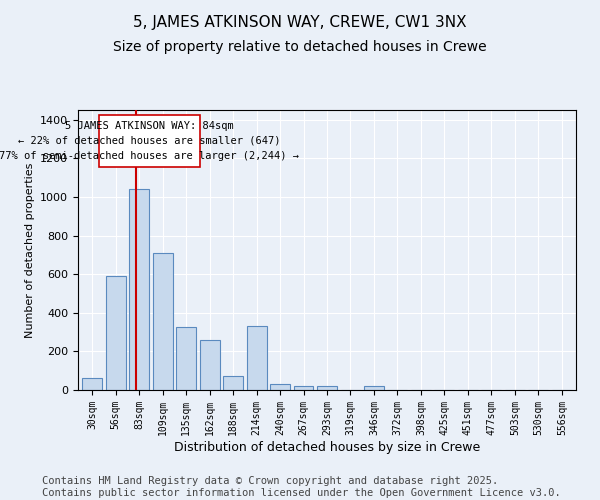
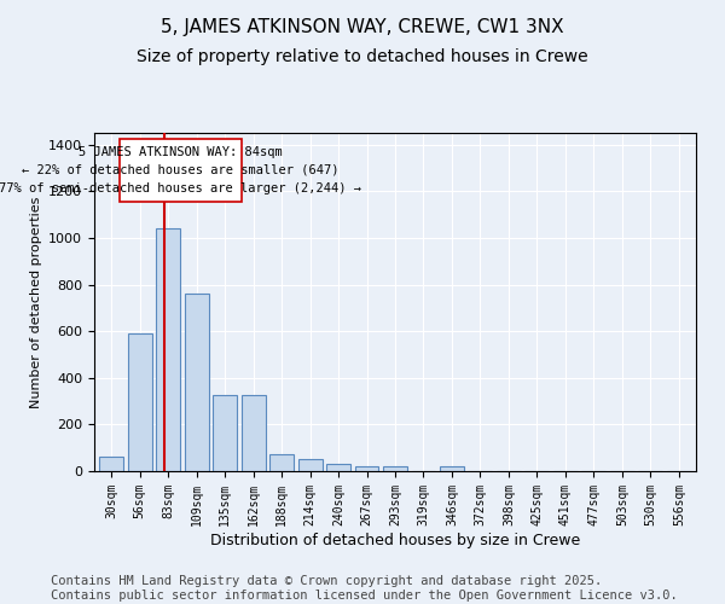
109sqm: 710 -> 760
162sqm: 260 -> 320
214sqm: 330 -> 50
